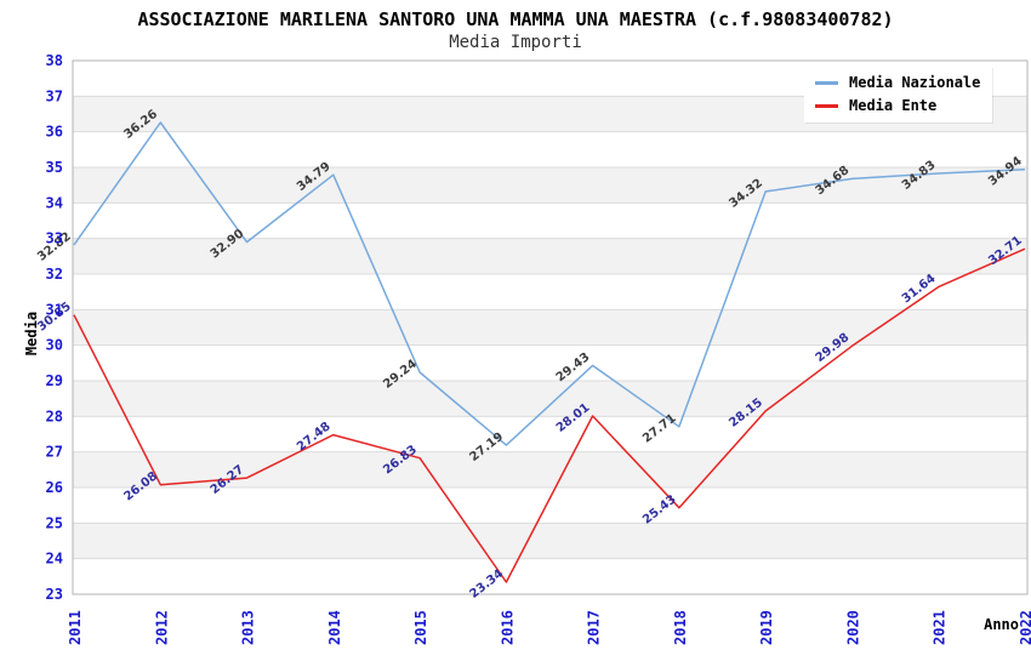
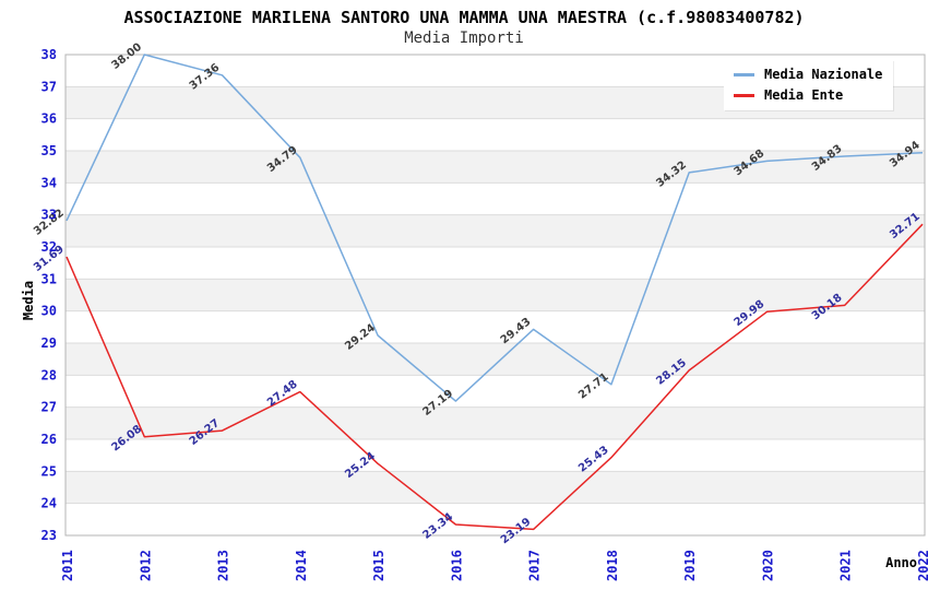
Media Ente/2011: 30.85 -> 31.69
Media Nazionale/2012: 36.26 -> 38.00
Media Nazionale/2013: 32.90 -> 37.36
Media Ente/2015: 26.83 -> 25.24
Media Ente/2017: 28.01 -> 23.19
Media Ente/2021: 31.64 -> 30.18
